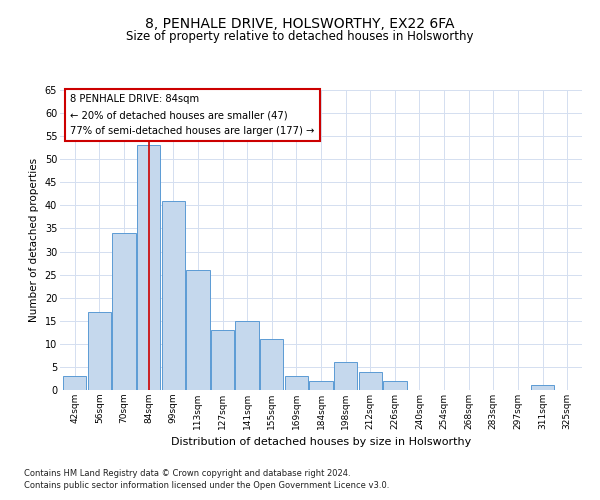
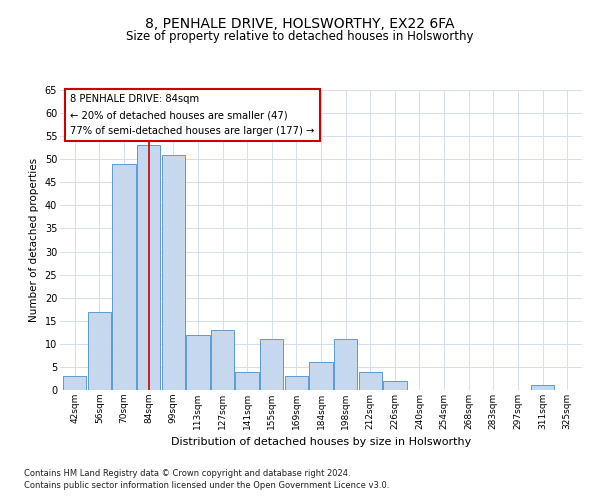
70sqm: 34 -> 49
99sqm: 41 -> 51
113sqm: 26 -> 12
141sqm: 15 -> 4
184sqm: 2 -> 6
198sqm: 6 -> 11
